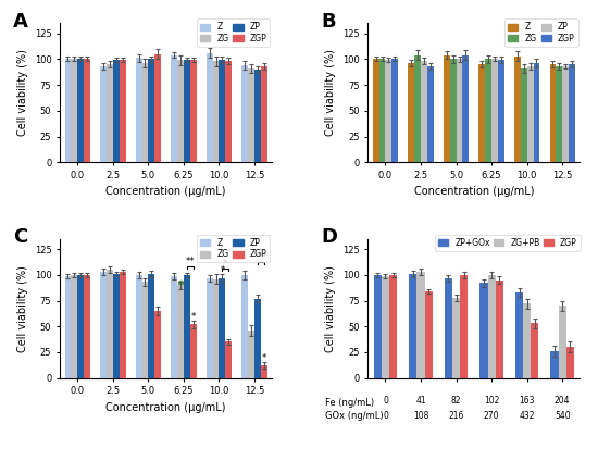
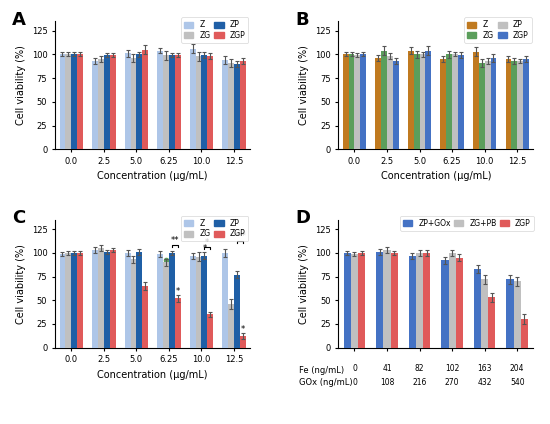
ZGP/41: 84 -> 100
ZG+PB/82: 78 -> 100
ZP+GOx/204: 26 -> 72
